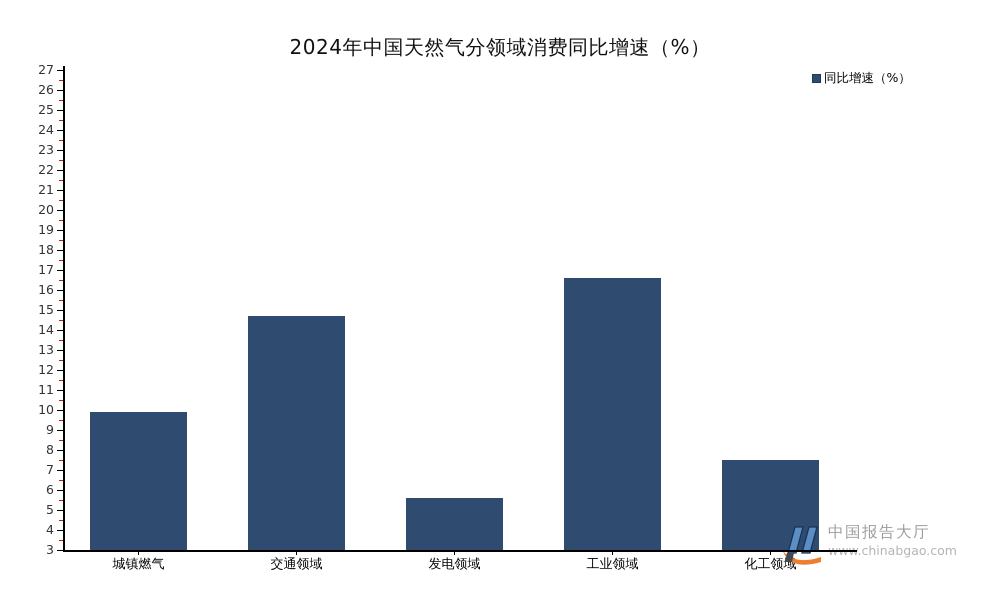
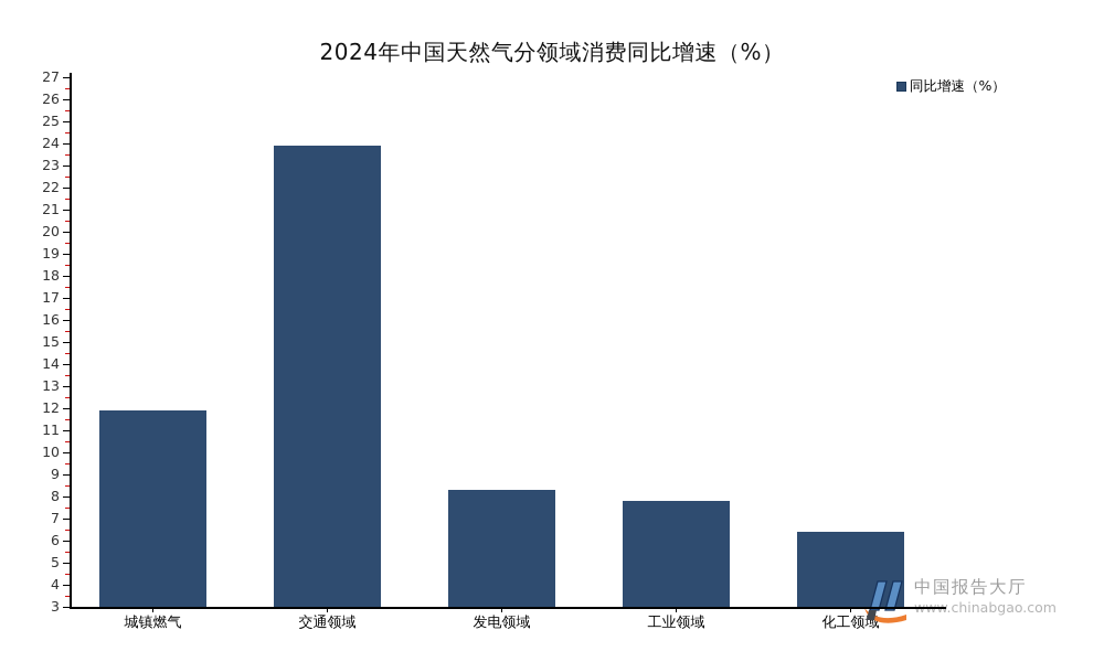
城镇燃气: 9.9 -> 11.9
交通领域: 14.7 -> 23.9
发电领域: 5.6 -> 8.3
工业领域: 16.6 -> 7.8
化工领域: 7.5 -> 6.4
